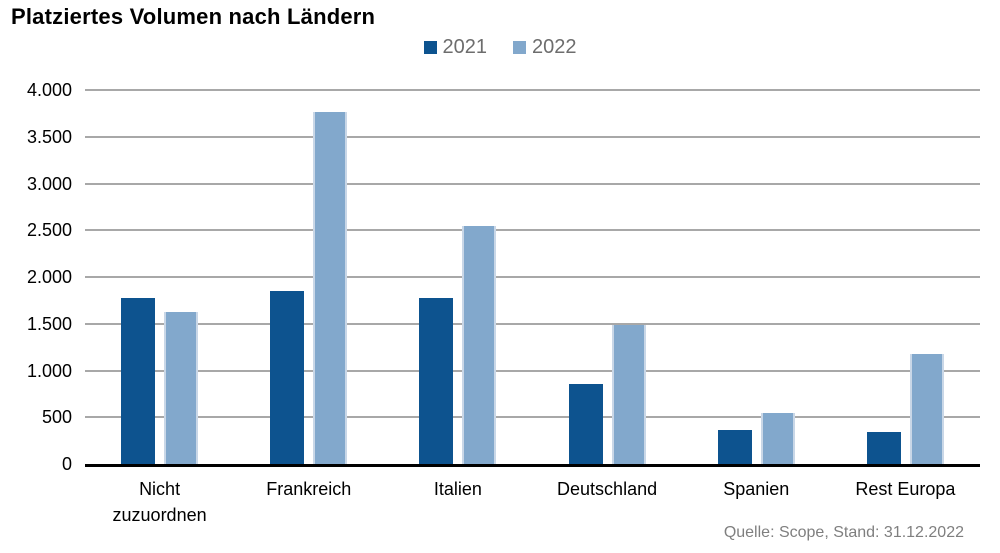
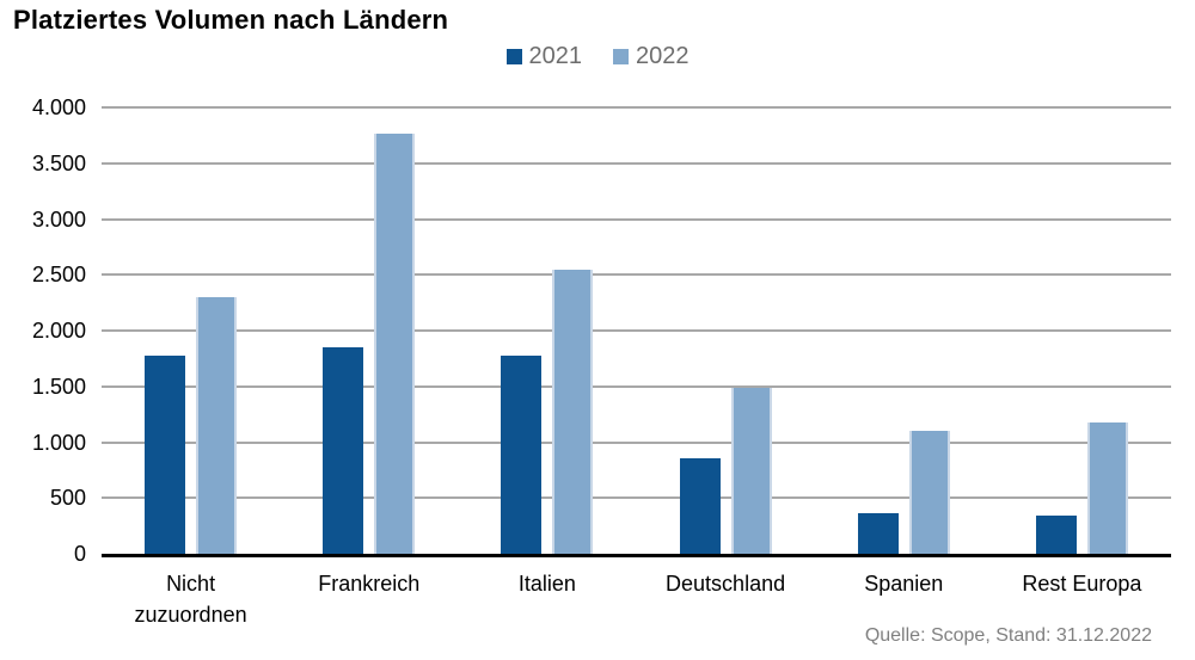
2022/Nicht zuzuordnen: 1600 -> 2300
2022/Spanien: 600 -> 1100
